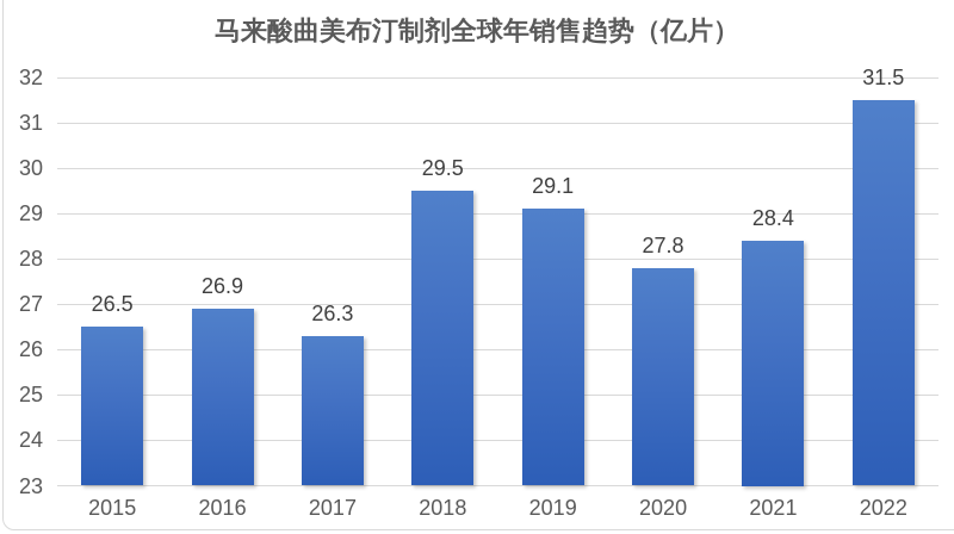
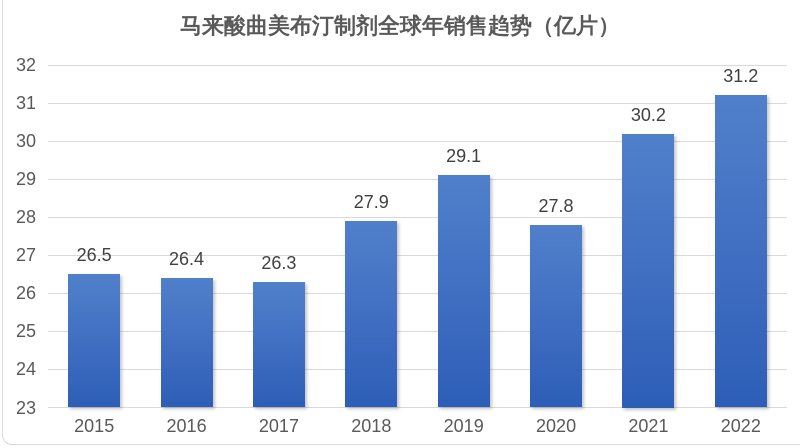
2016: 26.9 -> 26.4
2018: 29.5 -> 27.9
2021: 28.4 -> 30.2
2022: 31.5 -> 31.2
